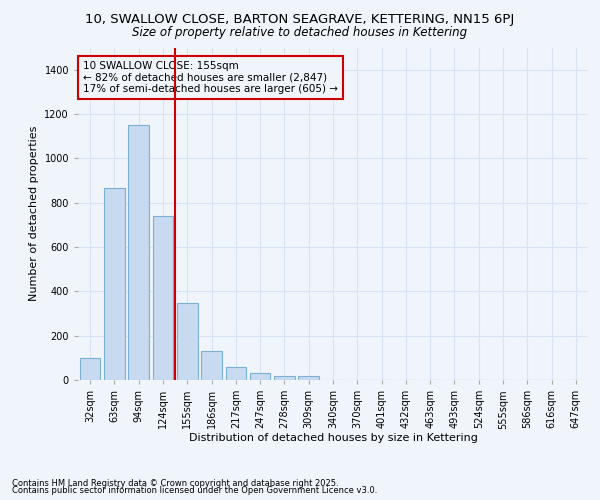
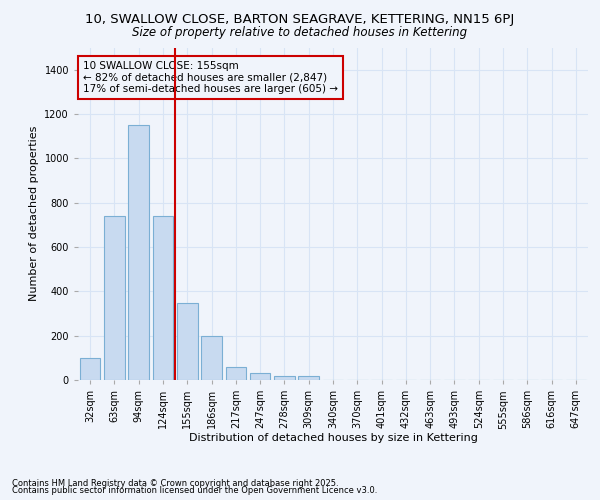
63sqm: 865 -> 740
186sqm: 130 -> 200
